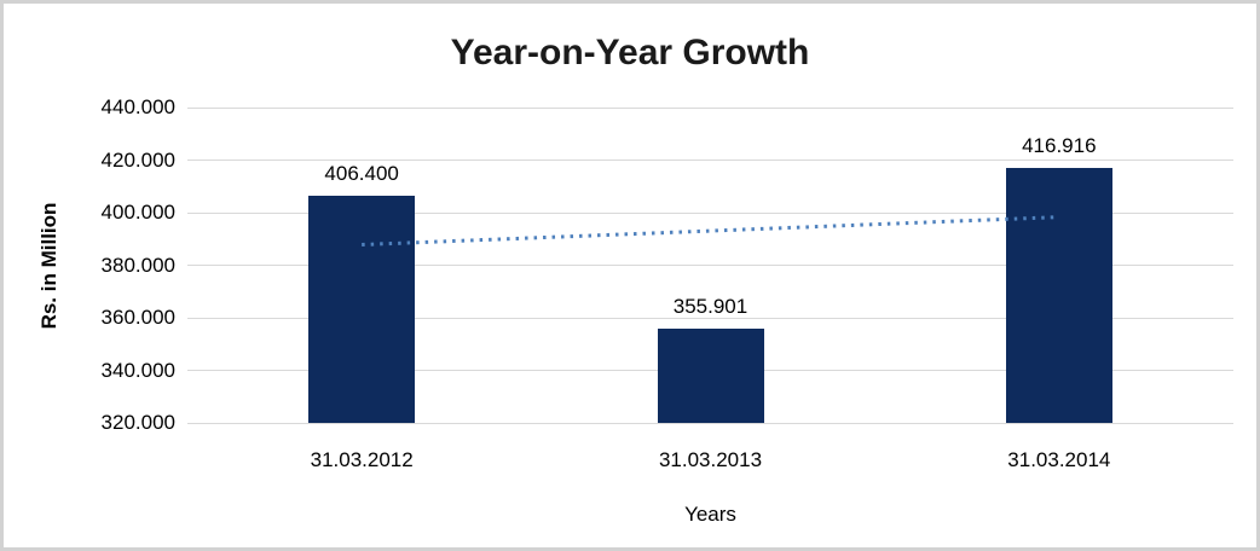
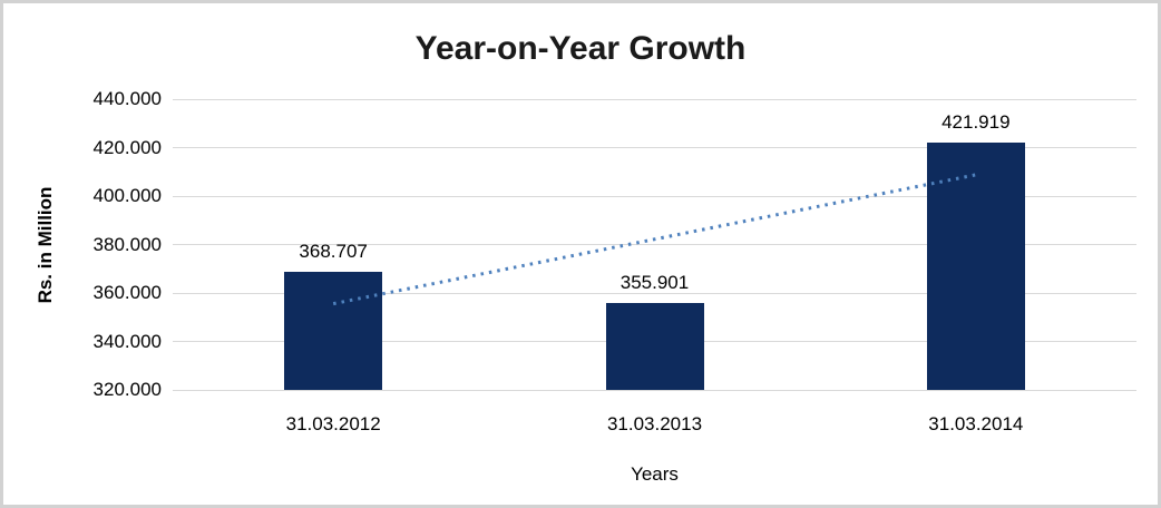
31.03.2012: 406.400 -> 368.707
31.03.2014: 416.916 -> 421.919
